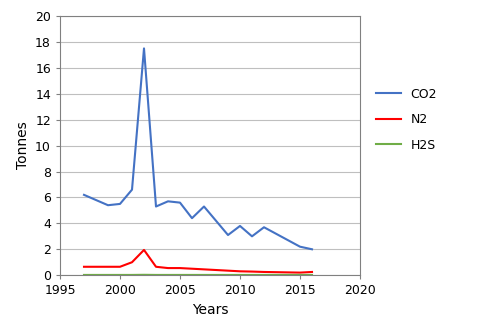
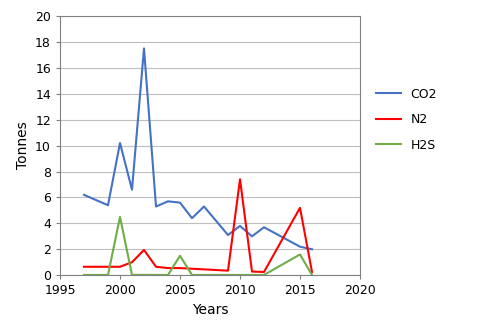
CO2/2000: 5.5 -> 10.2
H2S/2000: 0.0 -> 4.5
H2S/2005: 0.0 -> 1.5
N2/2010: 0.3 -> 7.4
N2/2015: 0.2 -> 5.2
H2S/2015: 0.0 -> 1.6
